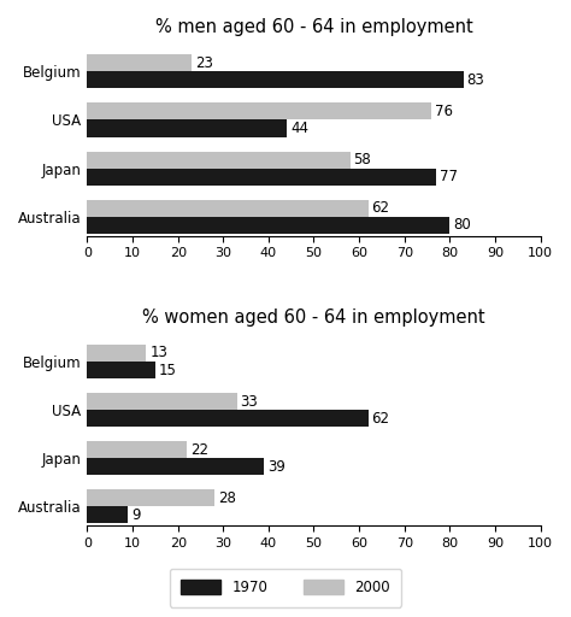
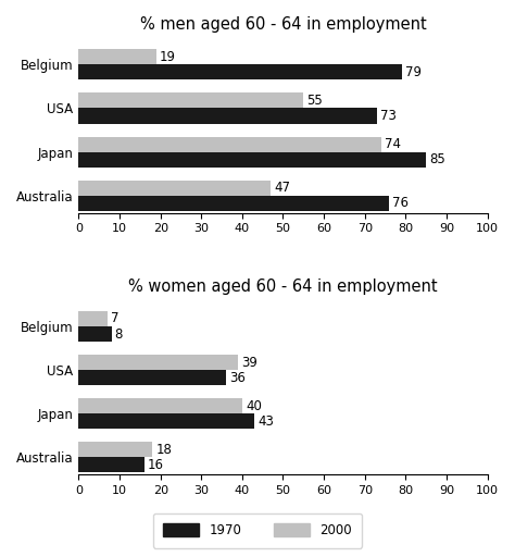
% men aged 60 - 64 in employment/2000/Belgium: 23 -> 19
% men aged 60 - 64 in employment/1970/Belgium: 83 -> 79
% men aged 60 - 64 in employment/2000/USA: 76 -> 55
% men aged 60 - 64 in employment/1970/USA: 44 -> 73
% men aged 60 - 64 in employment/2000/Japan: 58 -> 74
% men aged 60 - 64 in employment/1970/Japan: 77 -> 85
% men aged 60 - 64 in employment/2000/Australia: 62 -> 47
% men aged 60 - 64 in employment/1970/Australia: 80 -> 76
% women aged 60 - 64 in employment/2000/Belgium: 13 -> 7
% women aged 60 - 64 in employment/1970/Belgium: 15 -> 8
% women aged 60 - 64 in employment/2000/USA: 33 -> 39
% women aged 60 - 64 in employment/1970/USA: 62 -> 36
% women aged 60 - 64 in employment/2000/Japan: 22 -> 40
% women aged 60 - 64 in employment/1970/Japan: 39 -> 43
% women aged 60 - 64 in employment/2000/Australia: 28 -> 18
% women aged 60 - 64 in employment/1970/Australia: 9 -> 16
